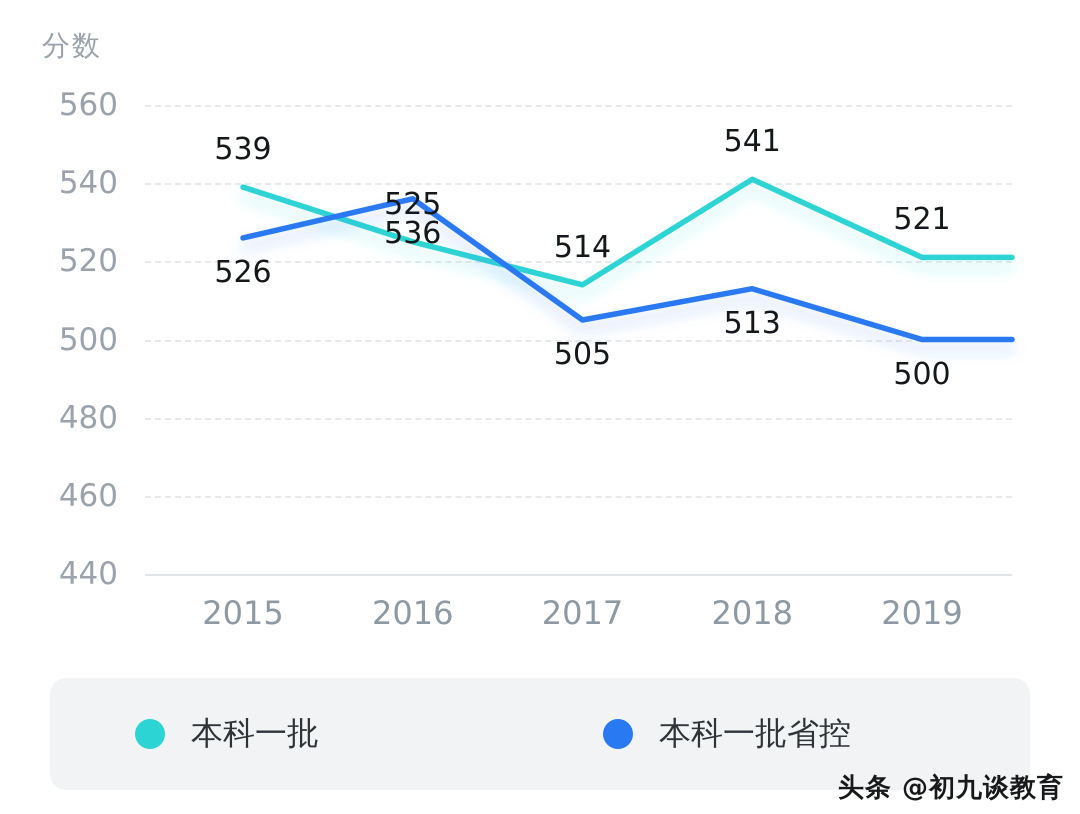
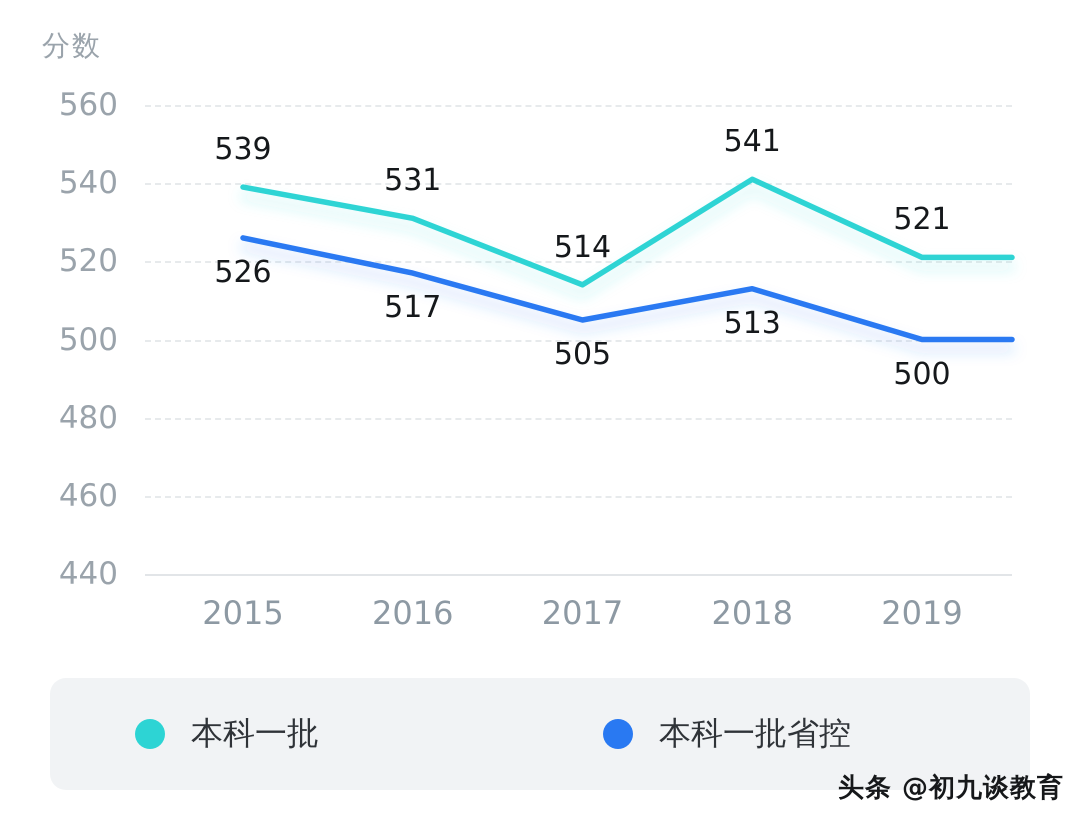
本科一批/2016: 525 -> 531
本科一批省控/2016: 536 -> 517
